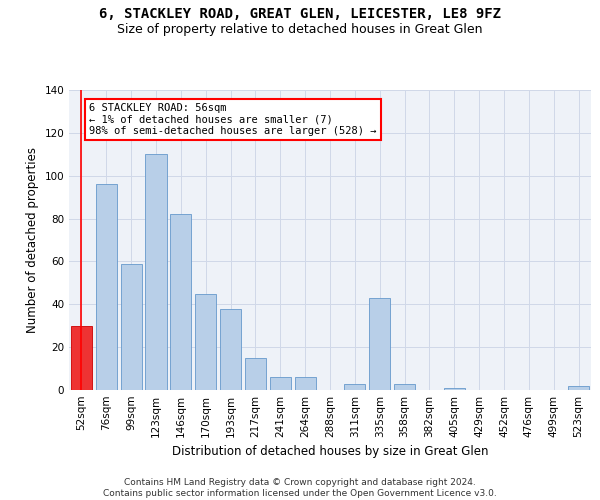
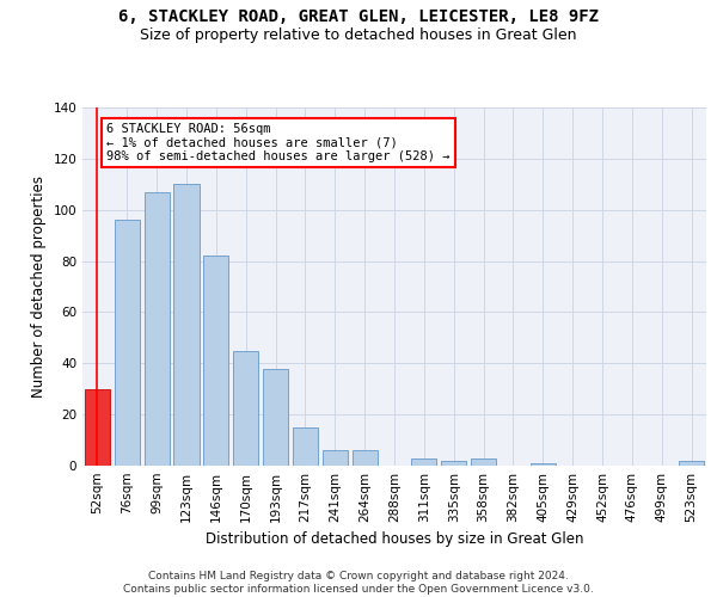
99sqm: 59 -> 107
335sqm: 43 -> 2
